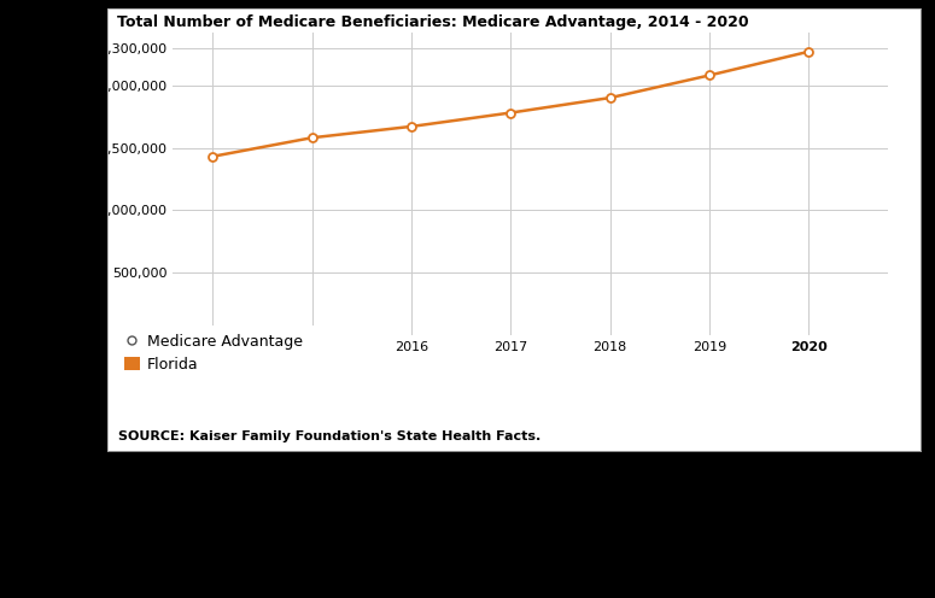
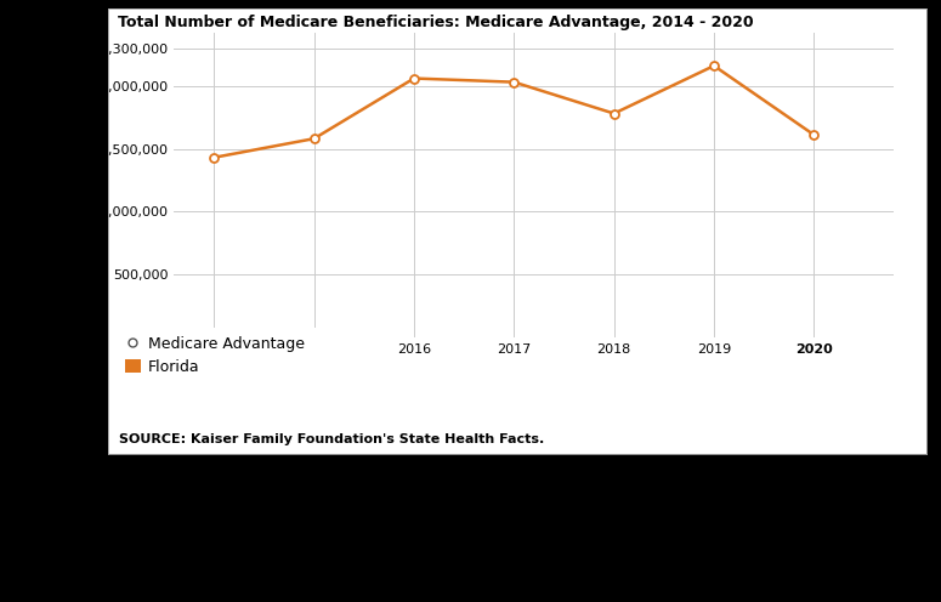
2016: 1,670,000 -> 2,060,000
2017: 1,780,000 -> 2,030,000
2018: 1,900,000 -> 1,780,000
2019: 2,080,000 -> 2,160,000
2020: 2,270,000 -> 1,610,000
